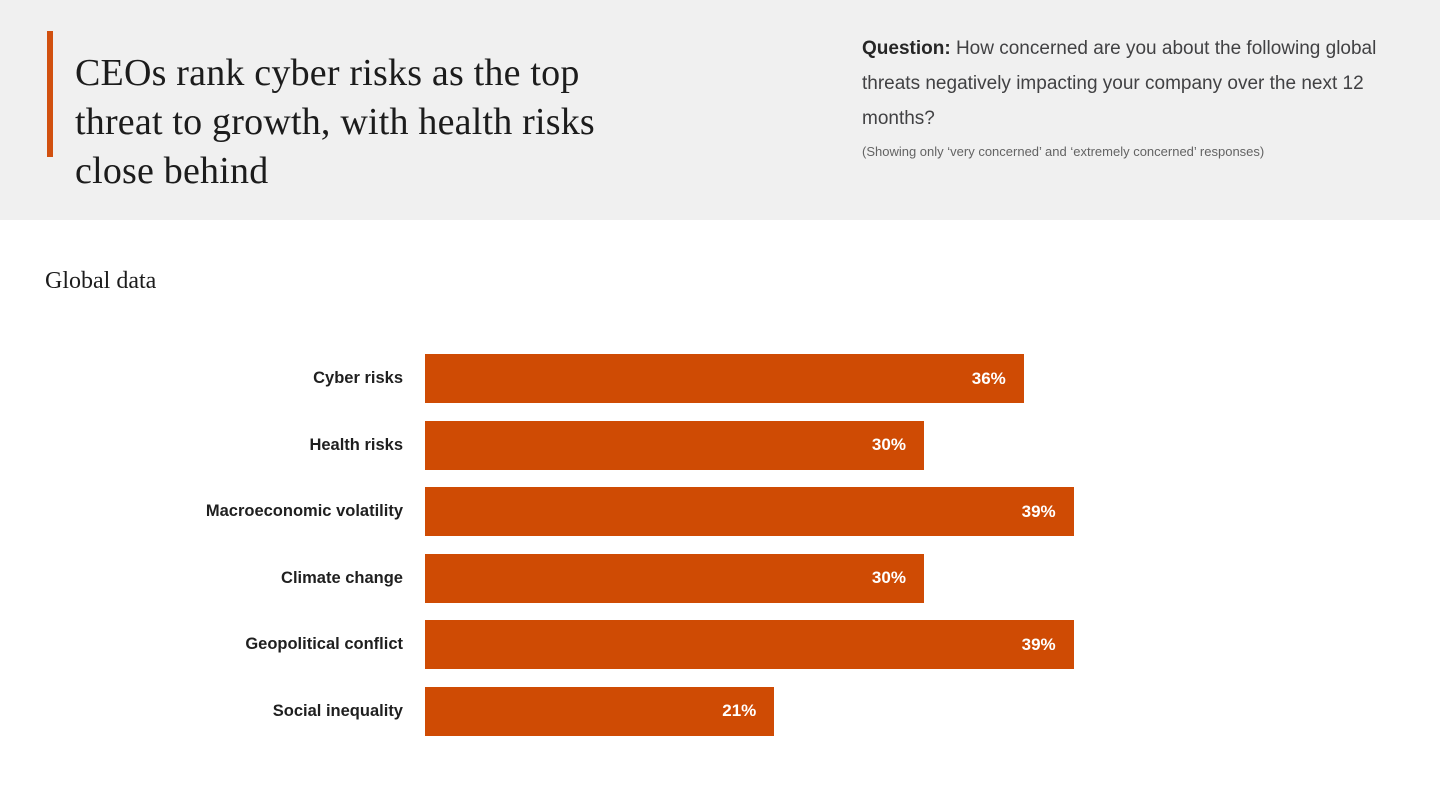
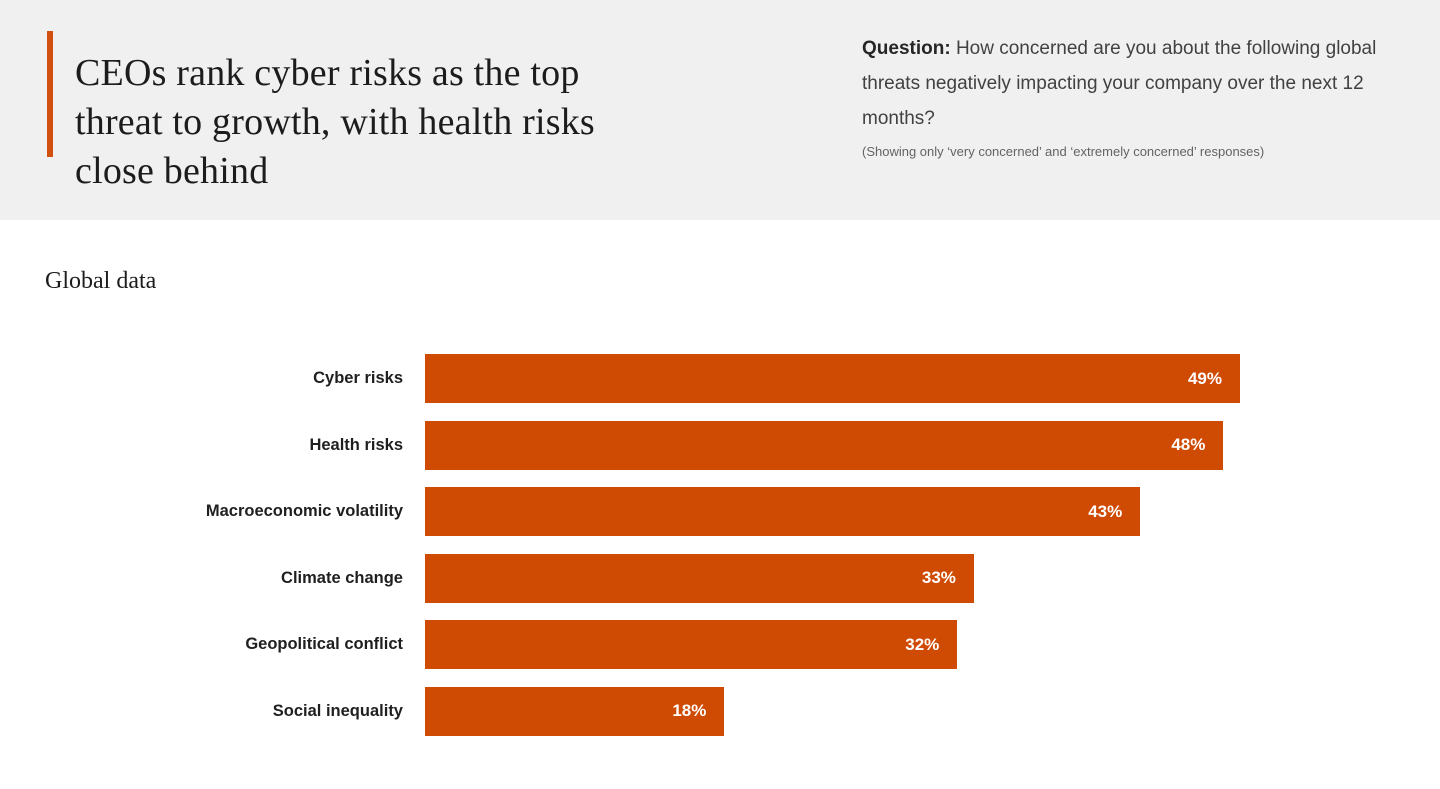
Cyber risks: 36% -> 49%
Health risks: 30% -> 48%
Macroeconomic volatility: 39% -> 43%
Climate change: 30% -> 33%
Geopolitical conflict: 39% -> 32%
Social inequality: 21% -> 18%
